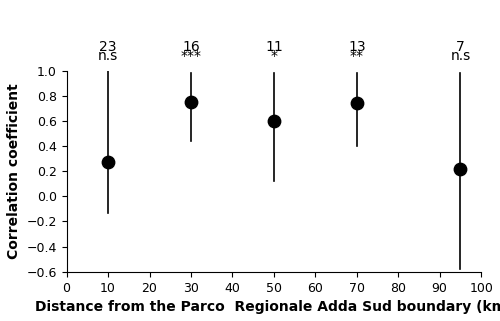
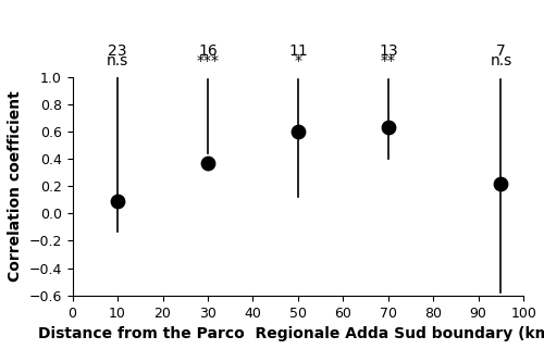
10: 0.27 -> 0.09
30: 0.75 -> 0.37
70: 0.74 -> 0.63
